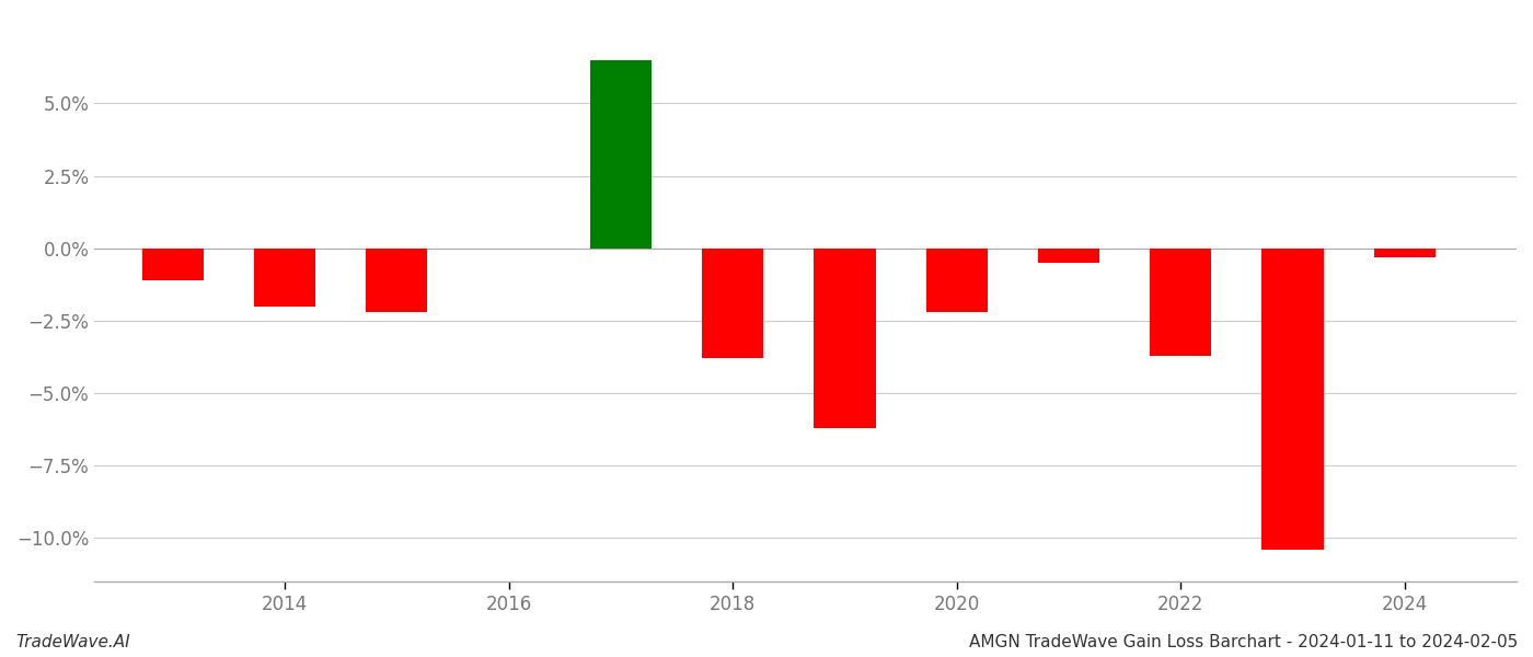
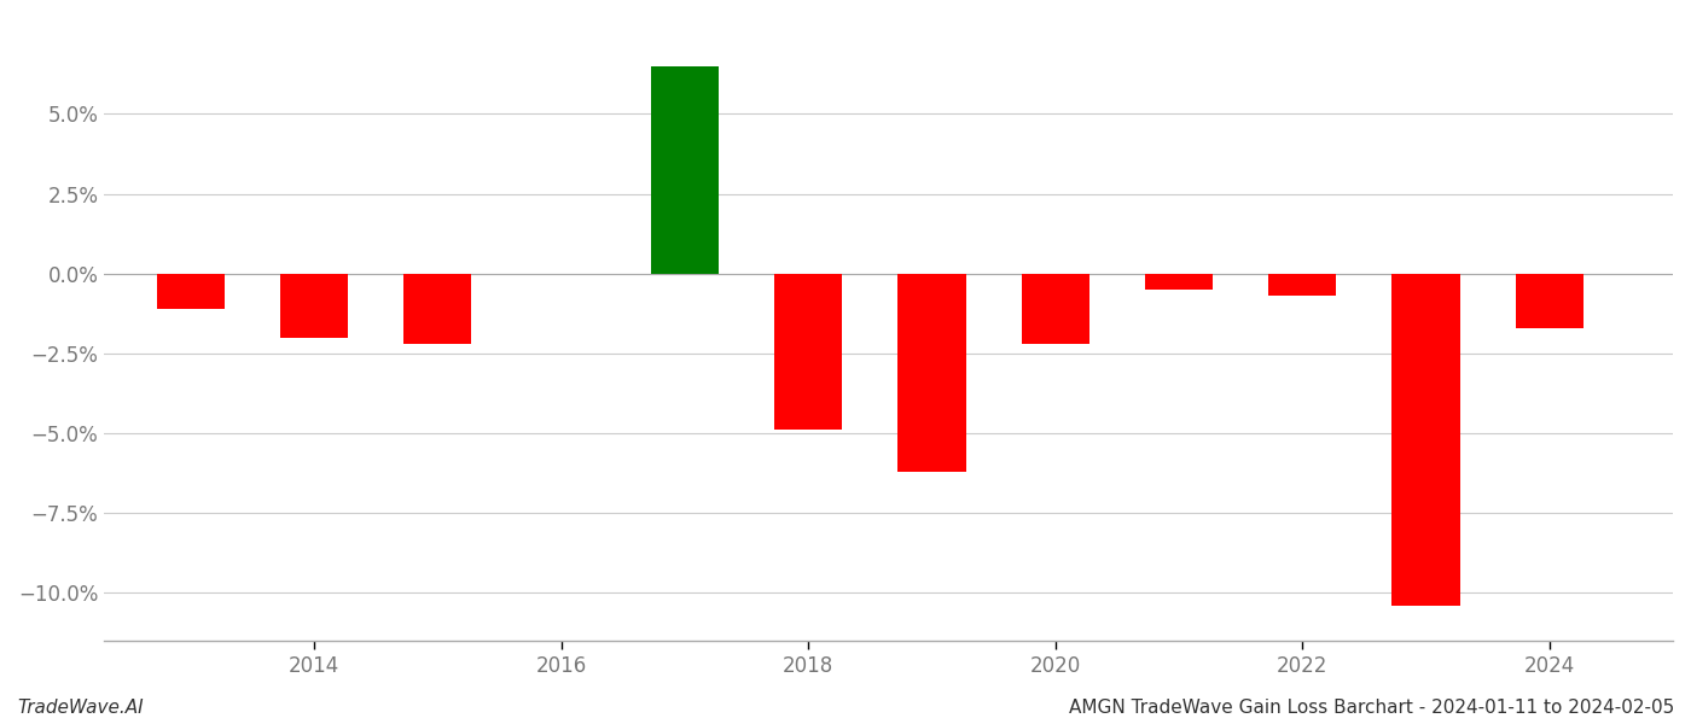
2018: -3.8% -> -4.9%
2022: -3.7% -> -0.7%
2024: -0.3% -> -1.7%
